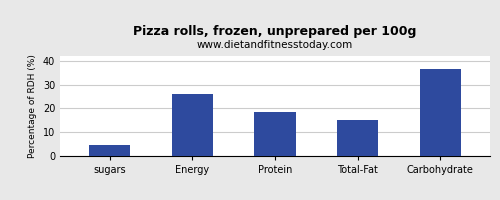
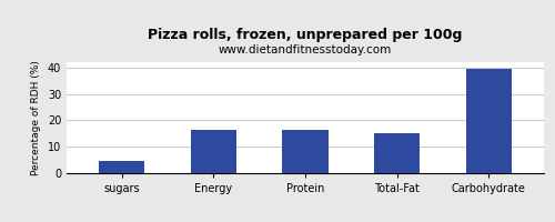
Energy: 26.0 -> 16.2
Protein: 18.5 -> 16.3
Carbohydrate: 36.5 -> 39.5
